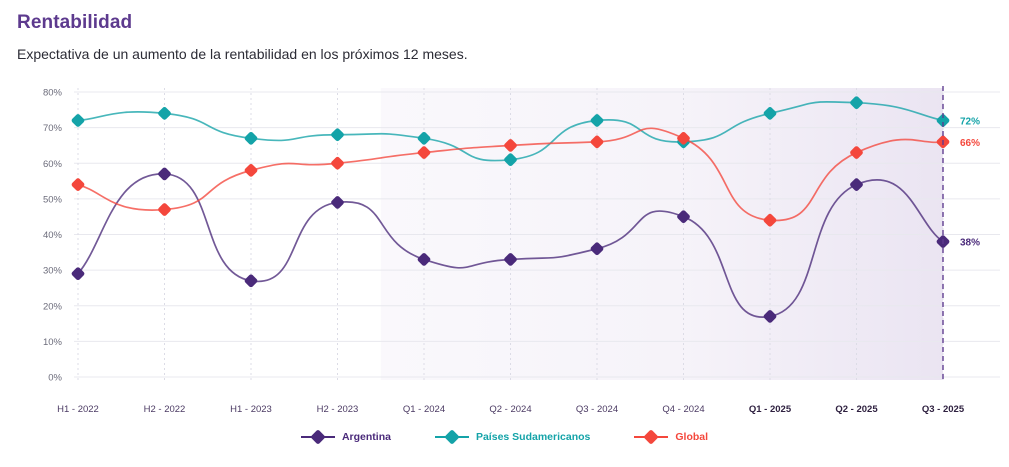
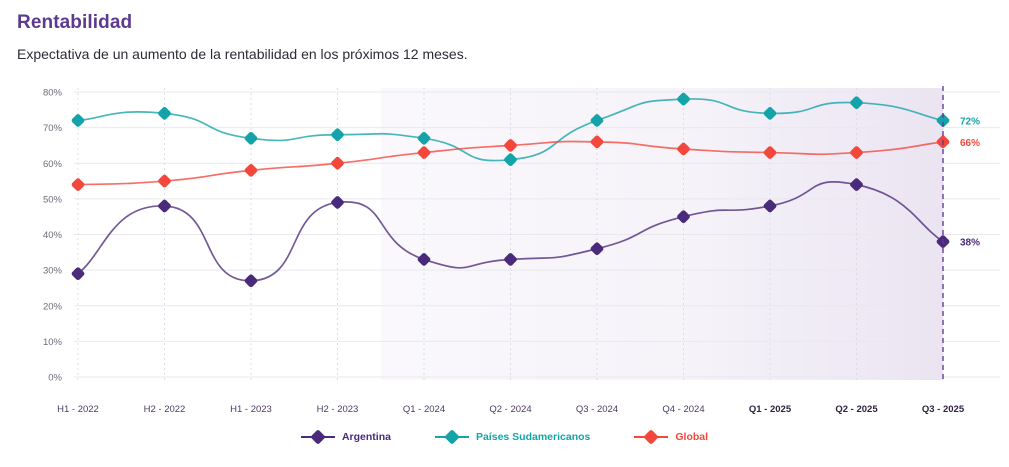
Argentina/H2 - 2022: 57% -> 48%
Global/H2 - 2022: 47% -> 55%
Países Sudamericanos/Q4 - 2024: 66% -> 78%
Global/Q4 - 2024: 67% -> 64%
Argentina/Q1 - 2025: 17% -> 48%
Global/Q1 - 2025: 44% -> 63%
